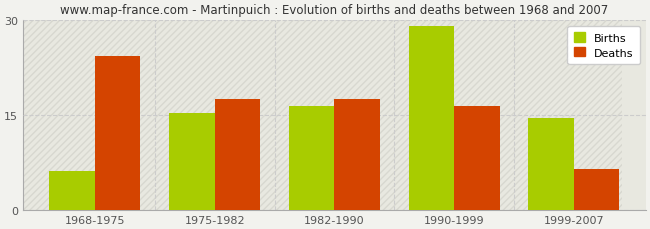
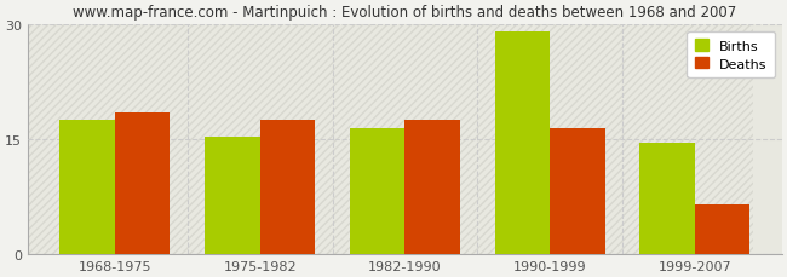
Births/1968-1975: 6.2 -> 17.5
Deaths/1968-1975: 24.4 -> 18.5
